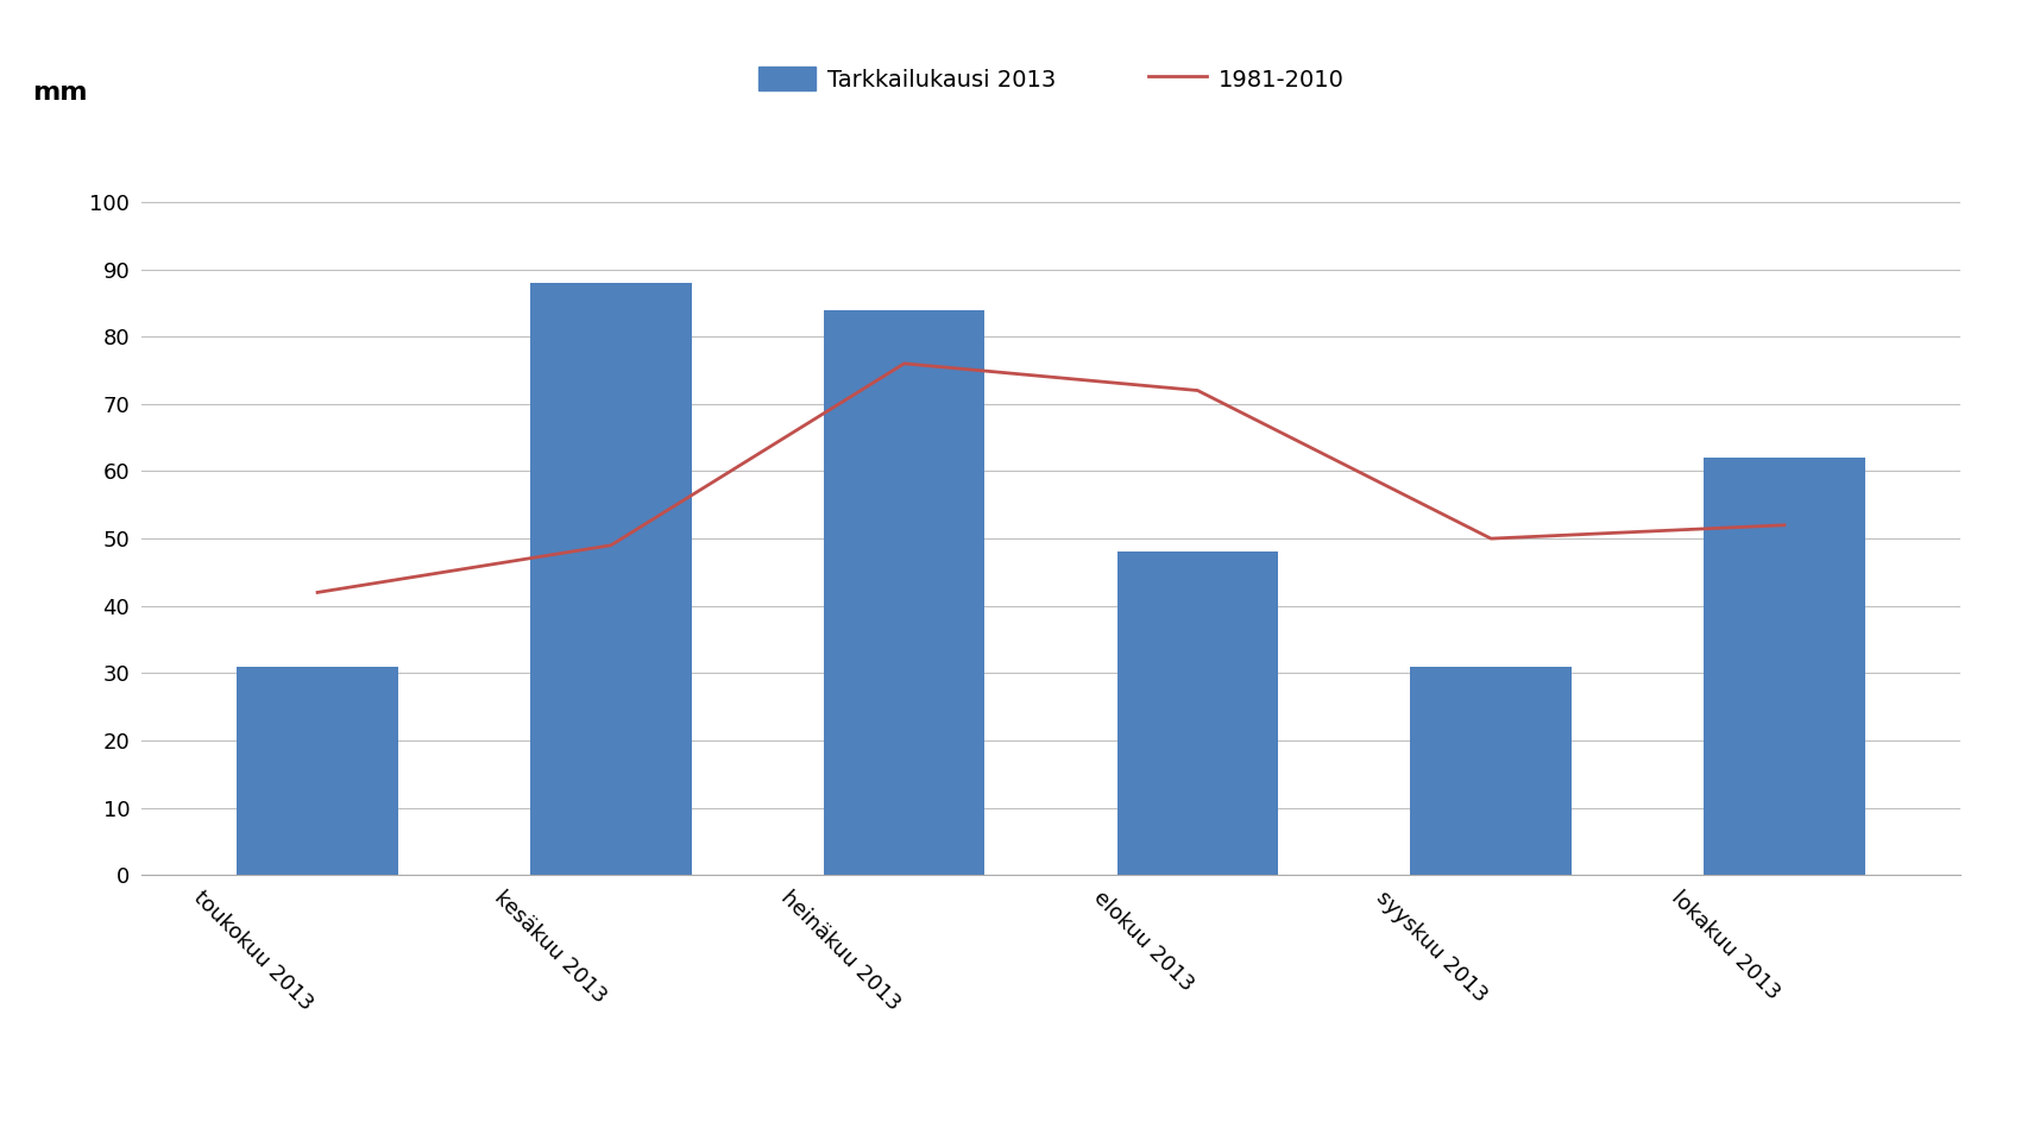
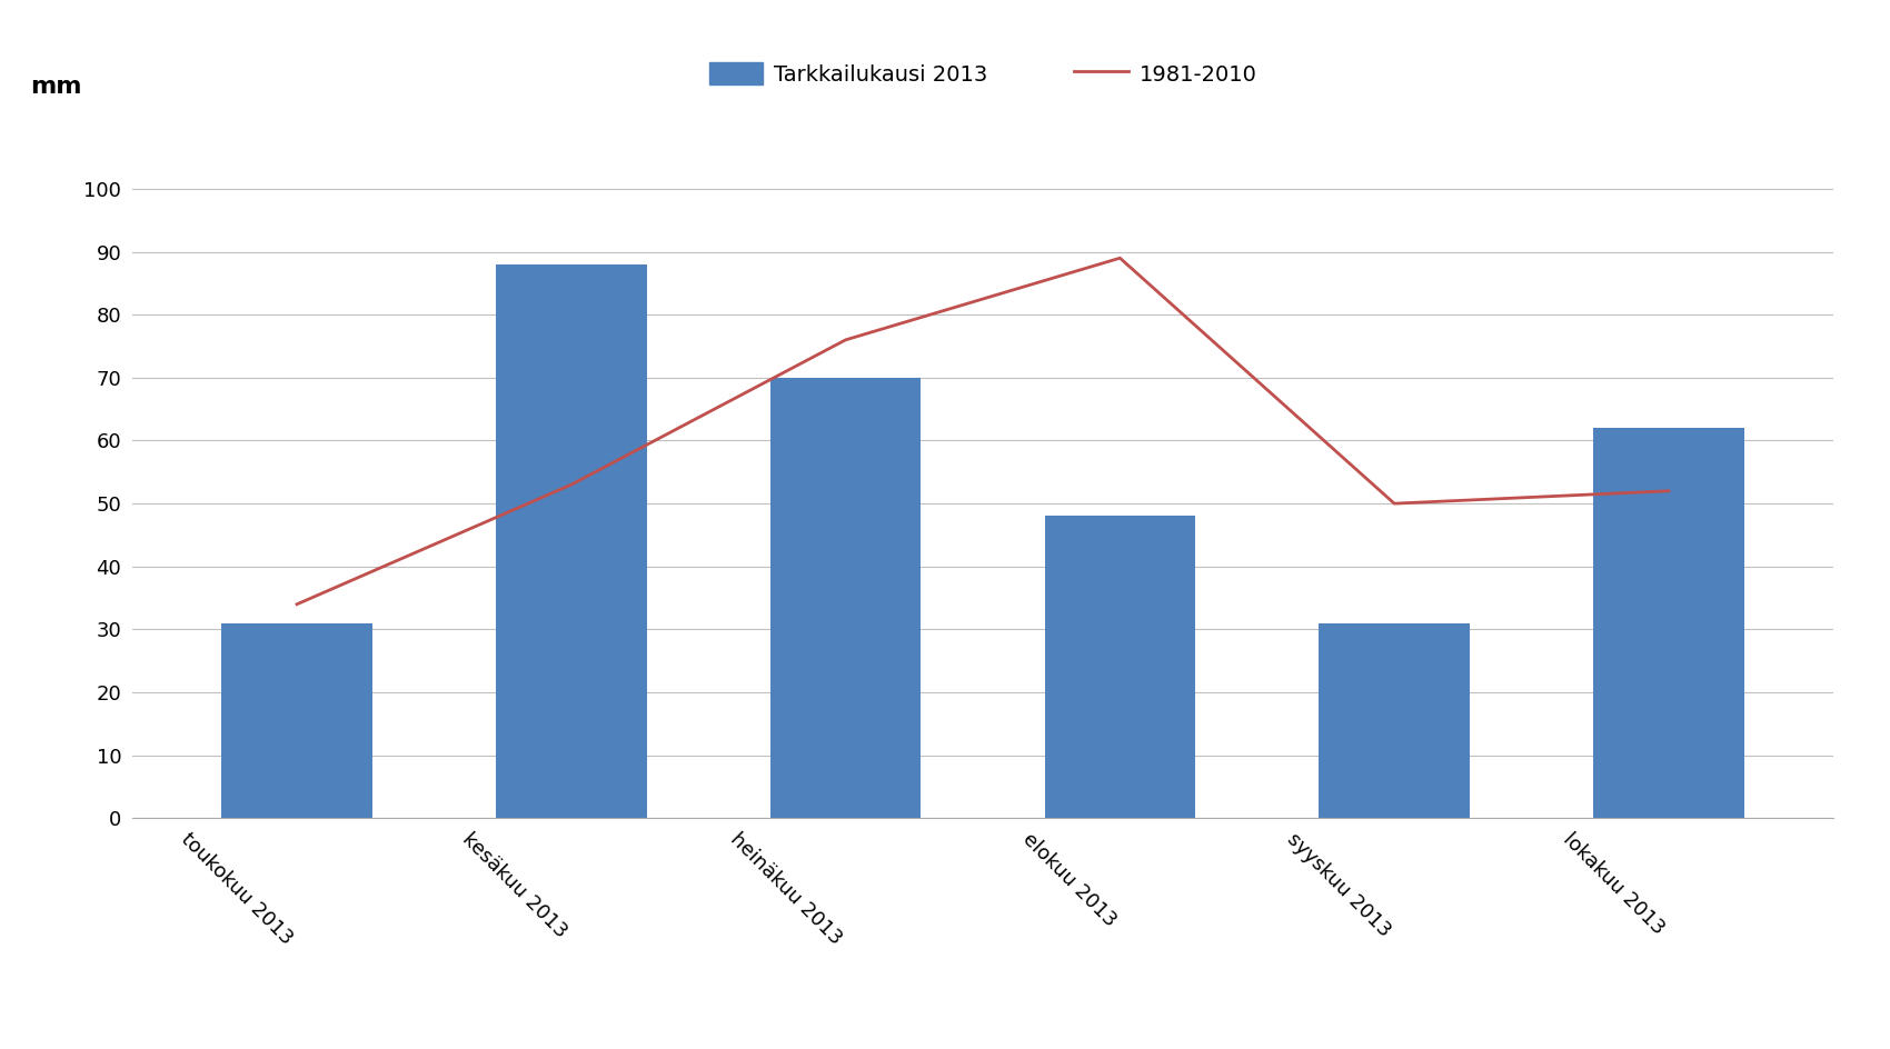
1981-2010/toukokuu 2013: 42 -> 34
1981-2010/kesäkuu 2013: 49 -> 53
Tarkkailukausi 2013/heinäkuu 2013: 84 -> 70
1981-2010/elokuu 2013: 72 -> 89
